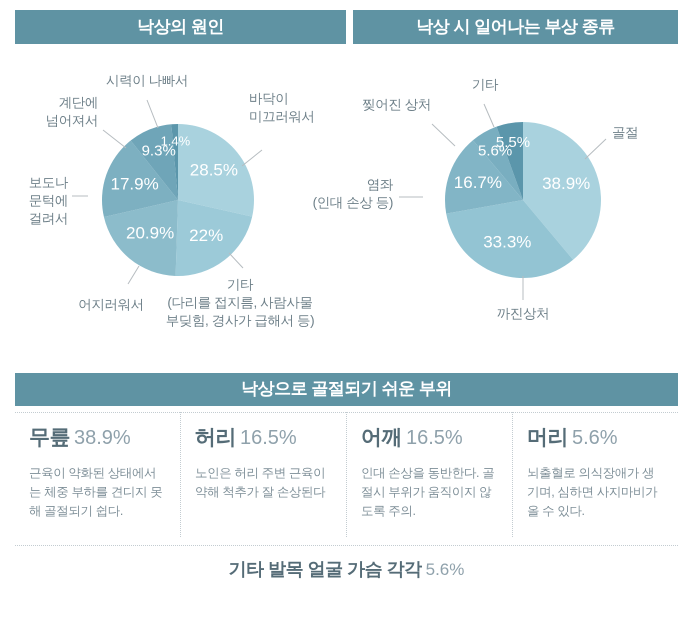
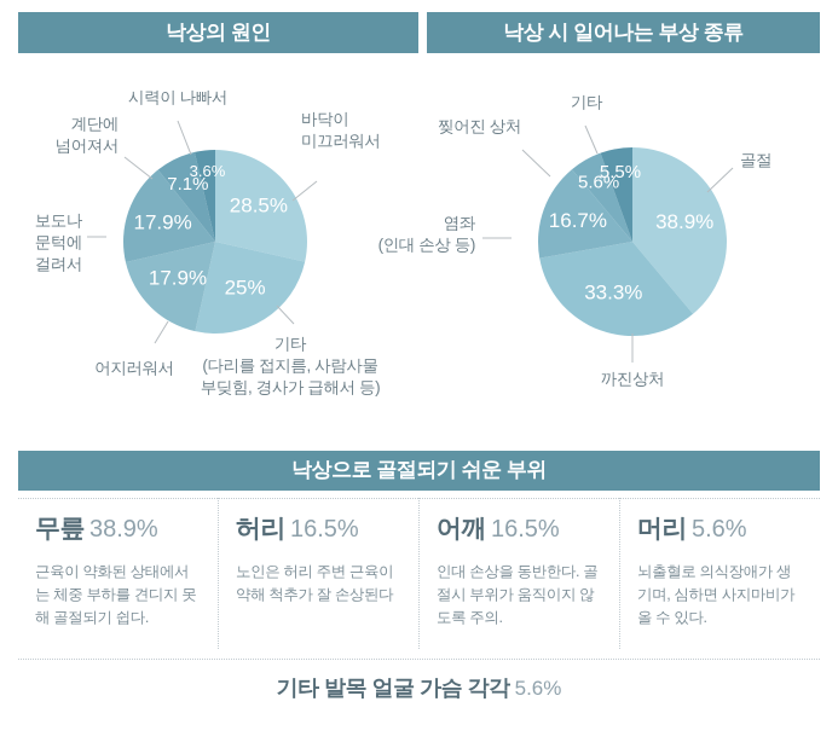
낙상의 원인/기타 (다리를 접지름, 사람사물 부딪힘, 경사가 급해서 등): 22% -> 25%
낙상의 원인/어지러워서: 20.9% -> 17.9%
낙상의 원인/계단에 넘어져서: 9.3% -> 7.1%
낙상의 원인/시력이 나빠서: 1.4% -> 3.6%
